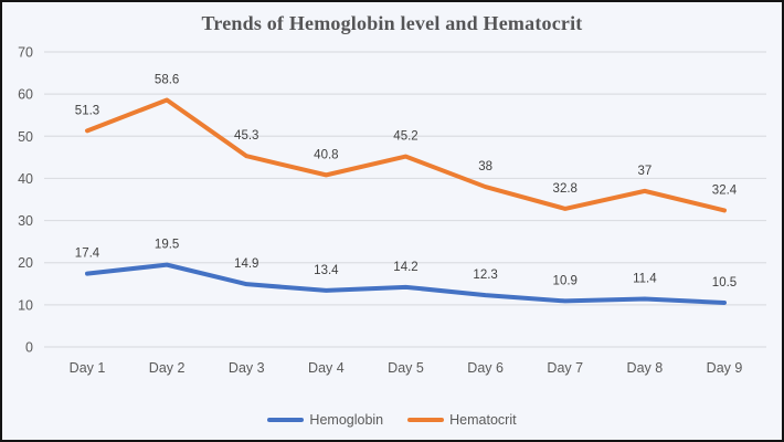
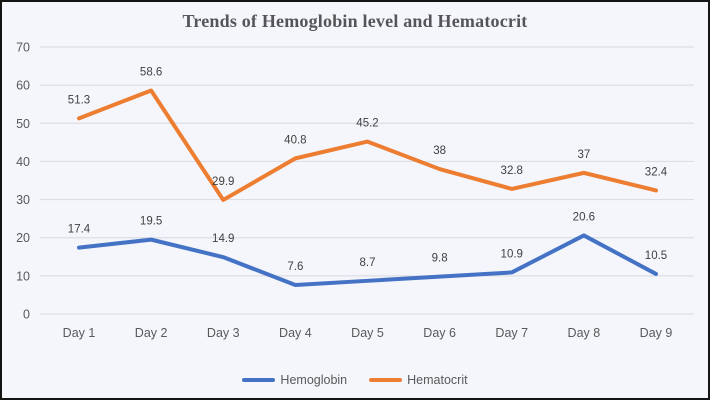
Hematocrit/Day 3: 45.3 -> 29.9
Hemoglobin/Day 4: 13.4 -> 7.6
Hemoglobin/Day 5: 14.2 -> 8.7
Hemoglobin/Day 6: 12.3 -> 9.8
Hemoglobin/Day 8: 11.4 -> 20.6
